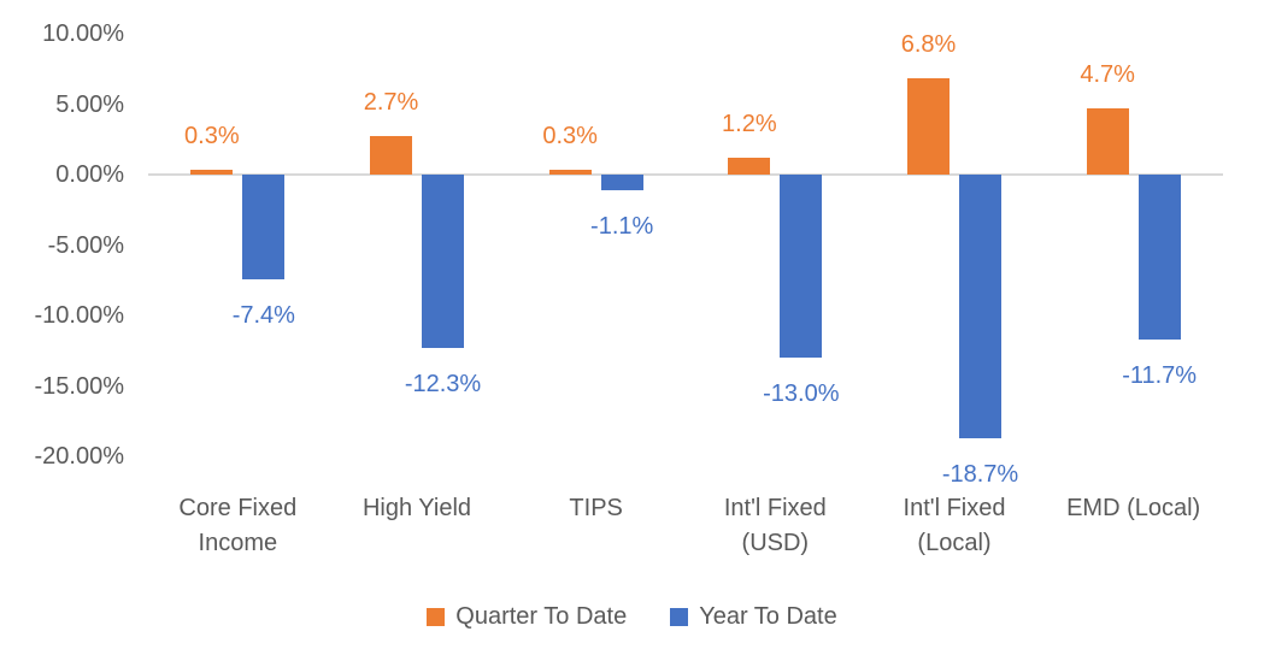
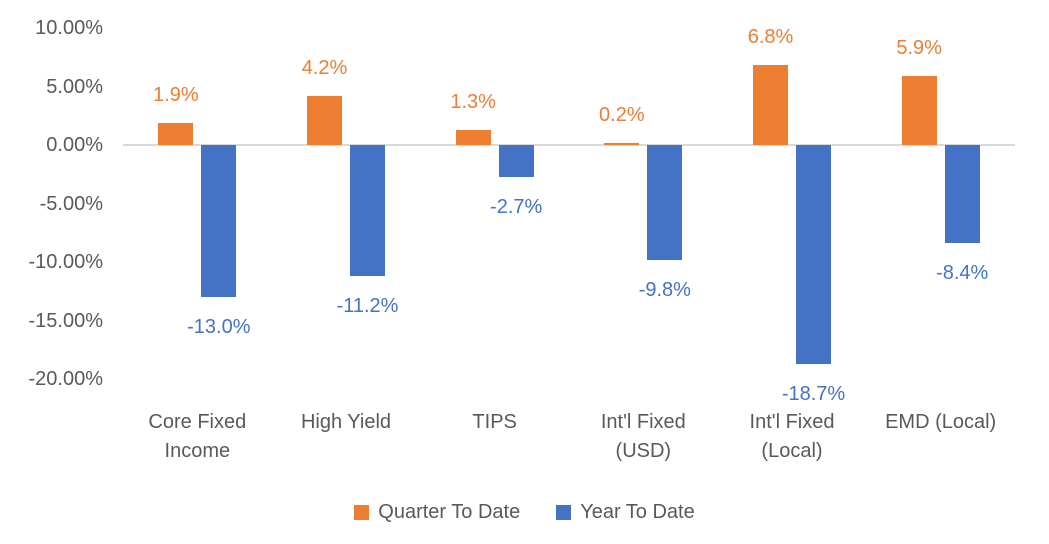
Quarter To Date/Core Fixed Income: 0.3% -> 1.9%
Year To Date/Core Fixed Income: -7.4% -> -13.0%
Quarter To Date/High Yield: 2.7% -> 4.2%
Year To Date/High Yield: -12.3% -> -11.2%
Quarter To Date/TIPS: 0.3% -> 1.3%
Year To Date/TIPS: -1.1% -> -2.7%
Quarter To Date/Int'l Fixed (USD): 1.2% -> 0.2%
Year To Date/Int'l Fixed (USD): -13.0% -> -9.8%
Quarter To Date/EMD (Local): 4.7% -> 5.9%
Year To Date/EMD (Local): -11.7% -> -8.4%
